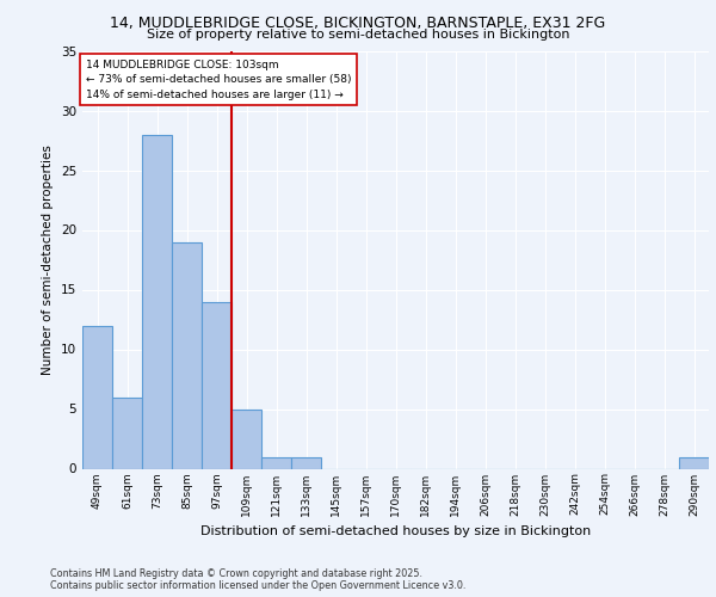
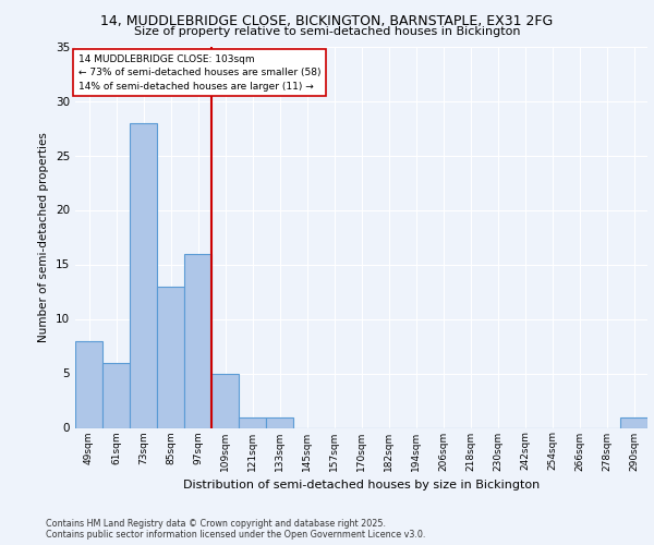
49sqm: 12 -> 8
85sqm: 19 -> 13
97sqm: 14 -> 16
